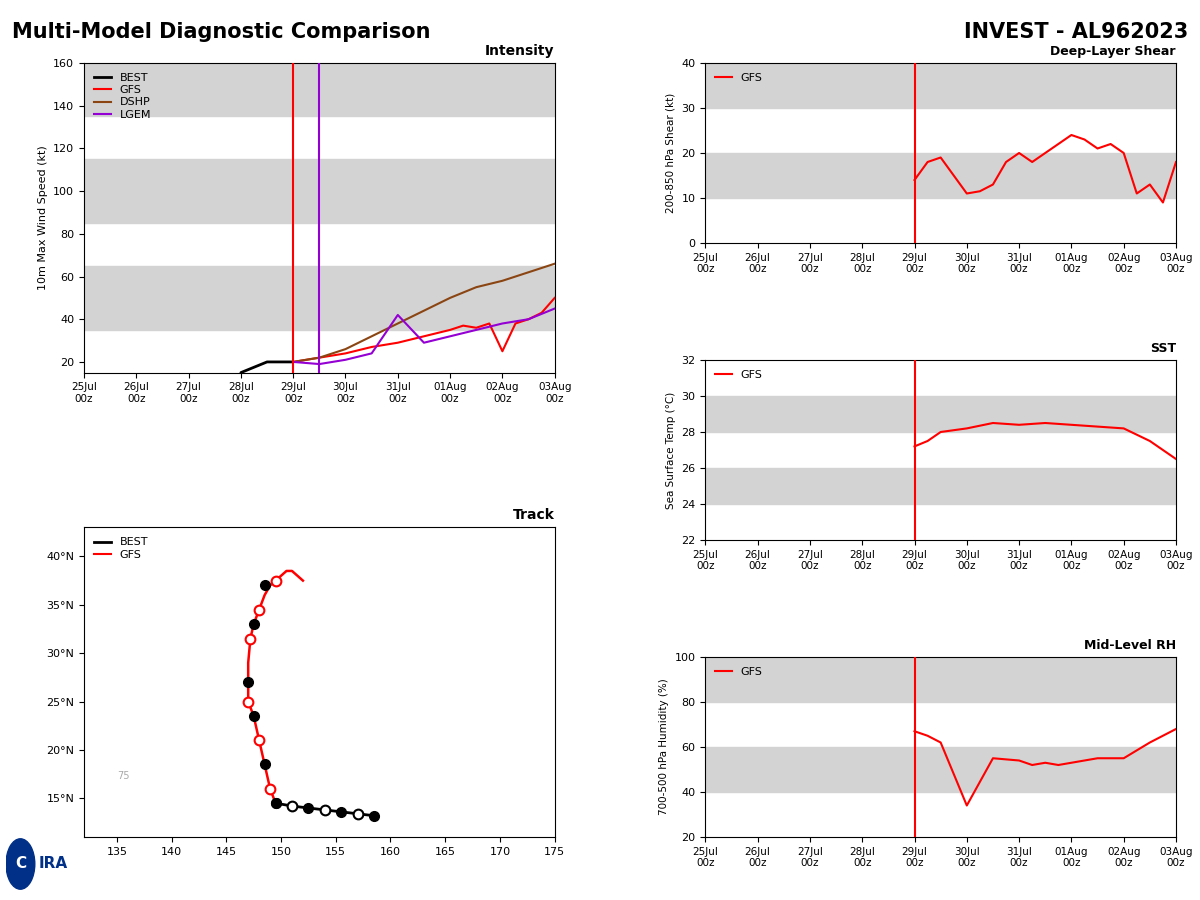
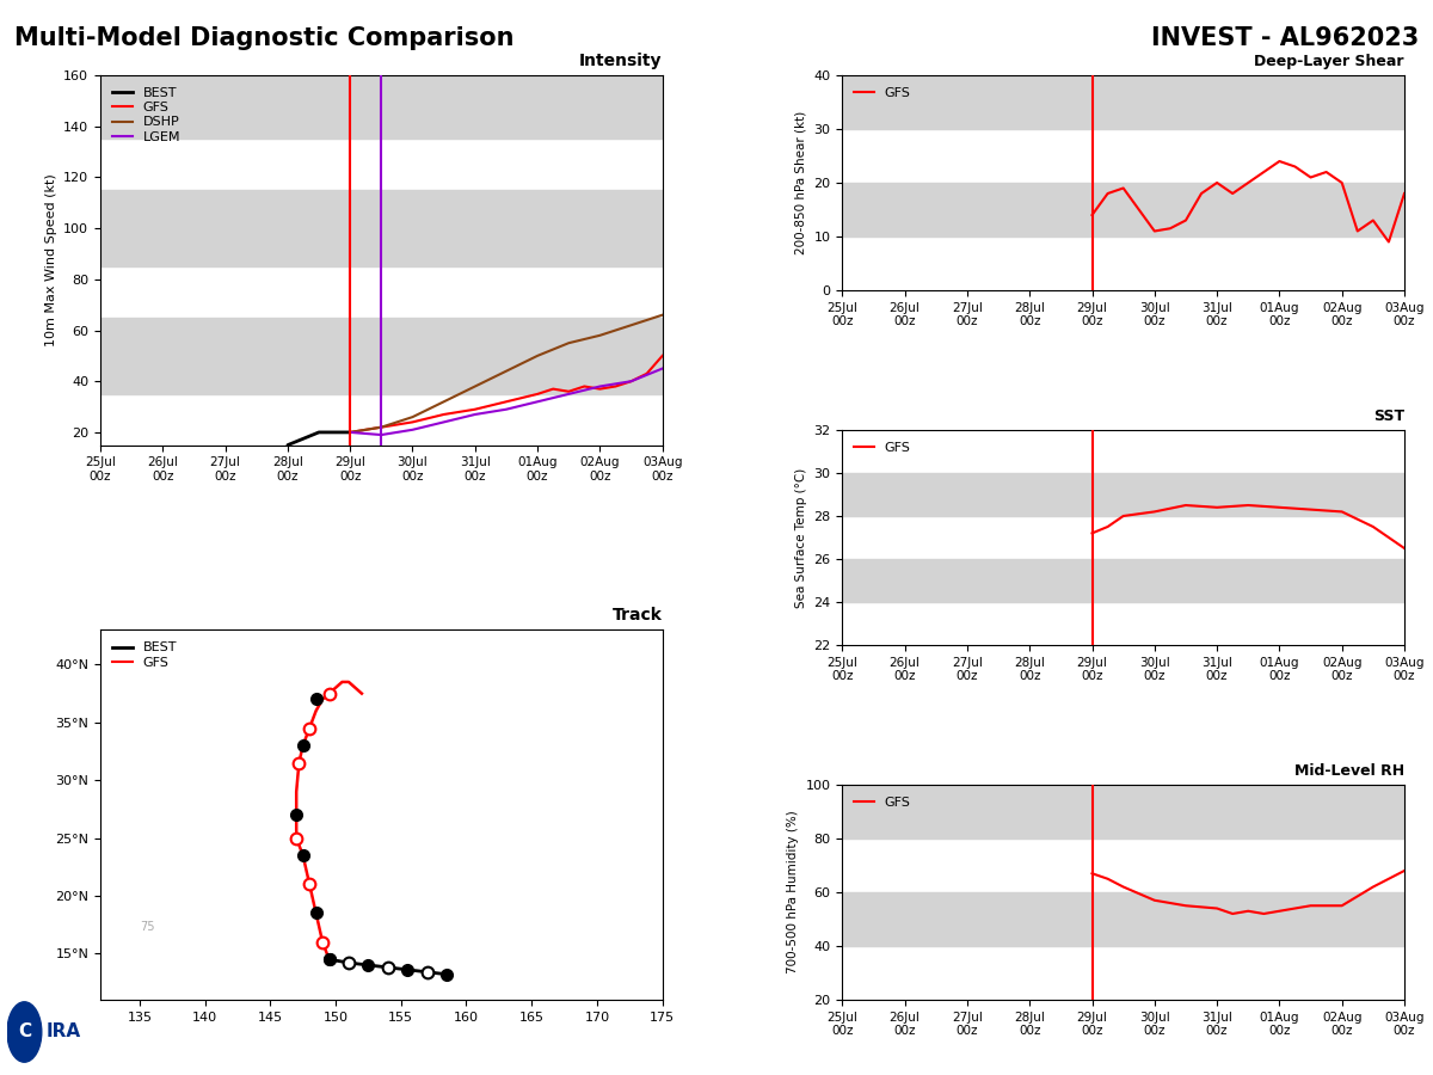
Intensity/LGEM/31Jul 00z: 42 -> 27
Intensity/GFS/02Aug 00z: 25 -> 37
Mid-Level RH/30Jul 00z: 34 -> 57
